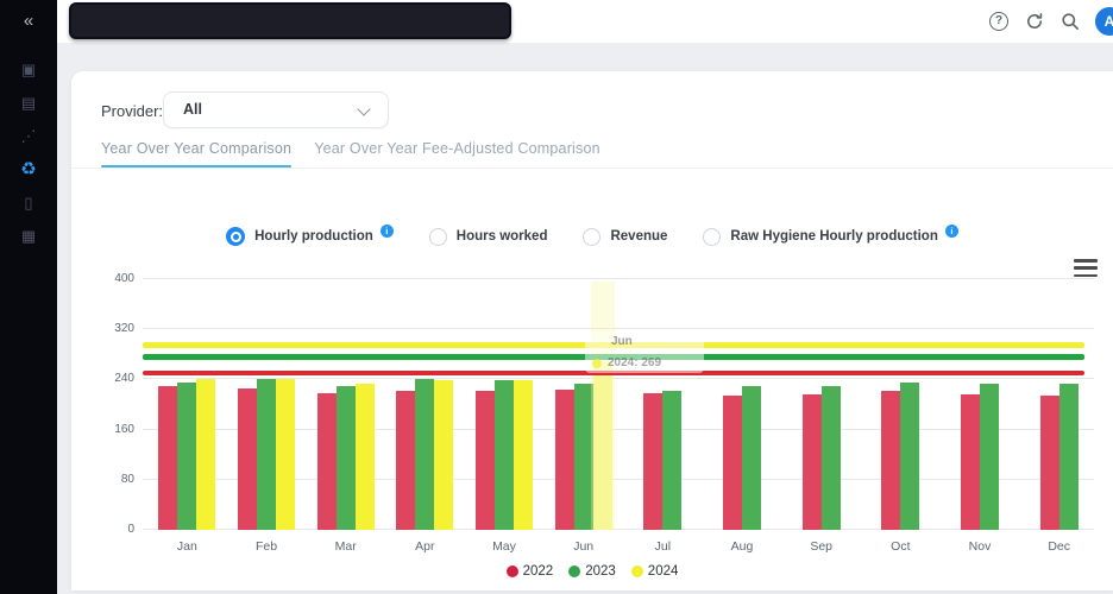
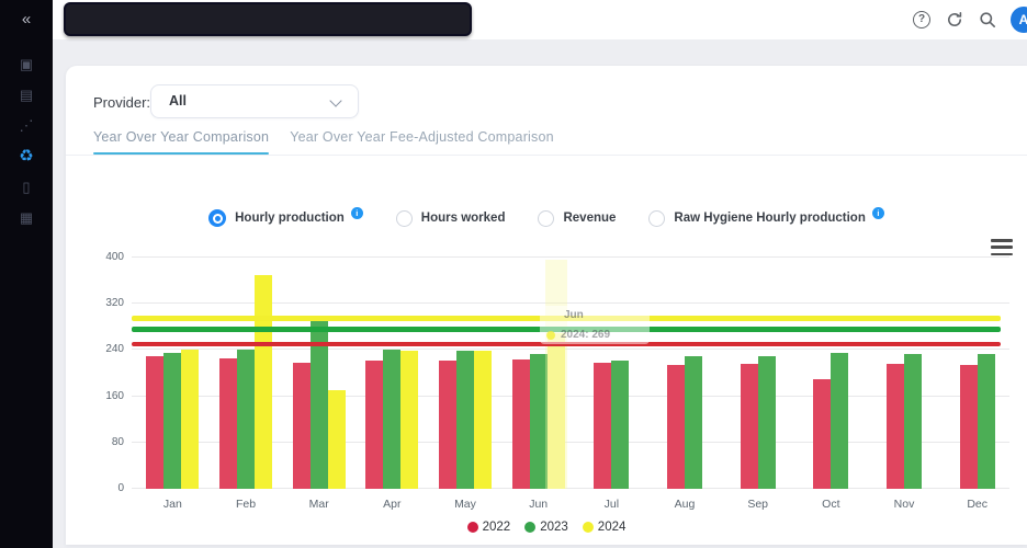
2024/Feb: 240 -> 370
2023/Mar: 230 -> 300
2024/Mar: 230 -> 170
2022/Oct: 220 -> 190
